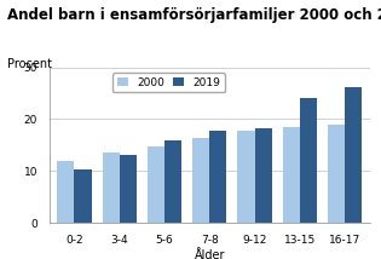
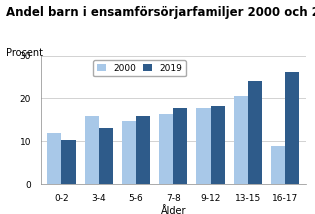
2000/3-4: 13.5 -> 16.0
2000/13-15: 18.5 -> 20.5
2000/16-17: 19.0 -> 9.0
